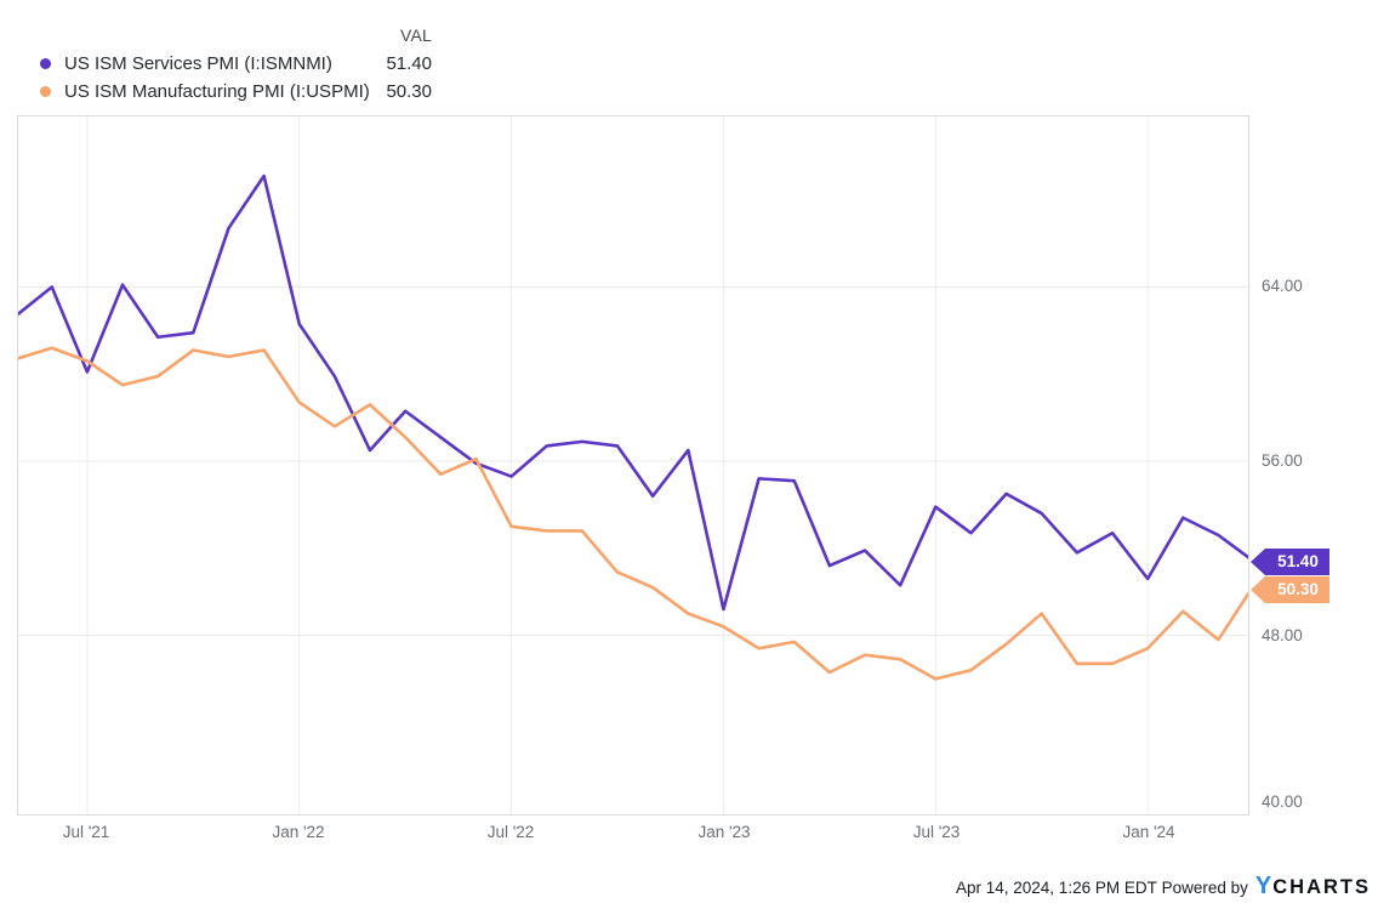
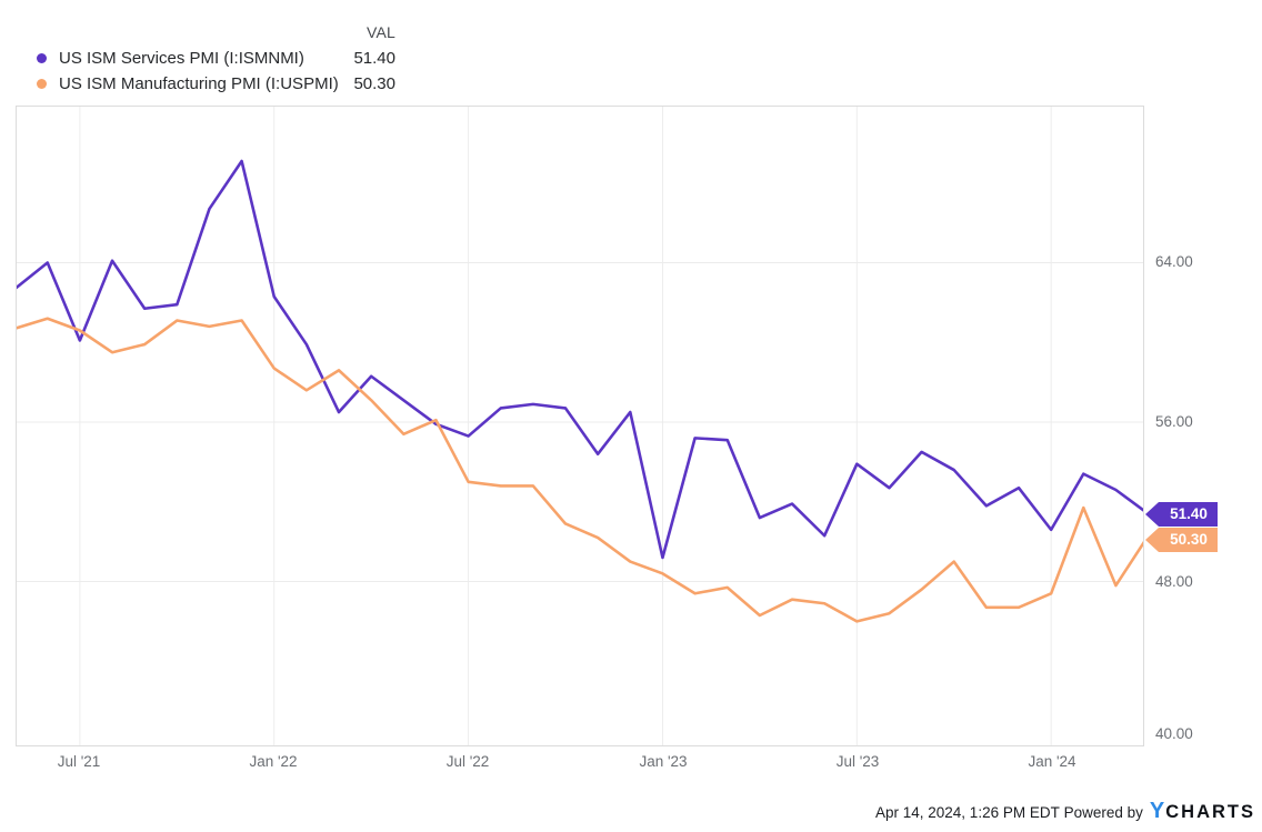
US ISM Manufacturing PMI (I:USPMI)/Jan '24: 49.1 -> 51.7
